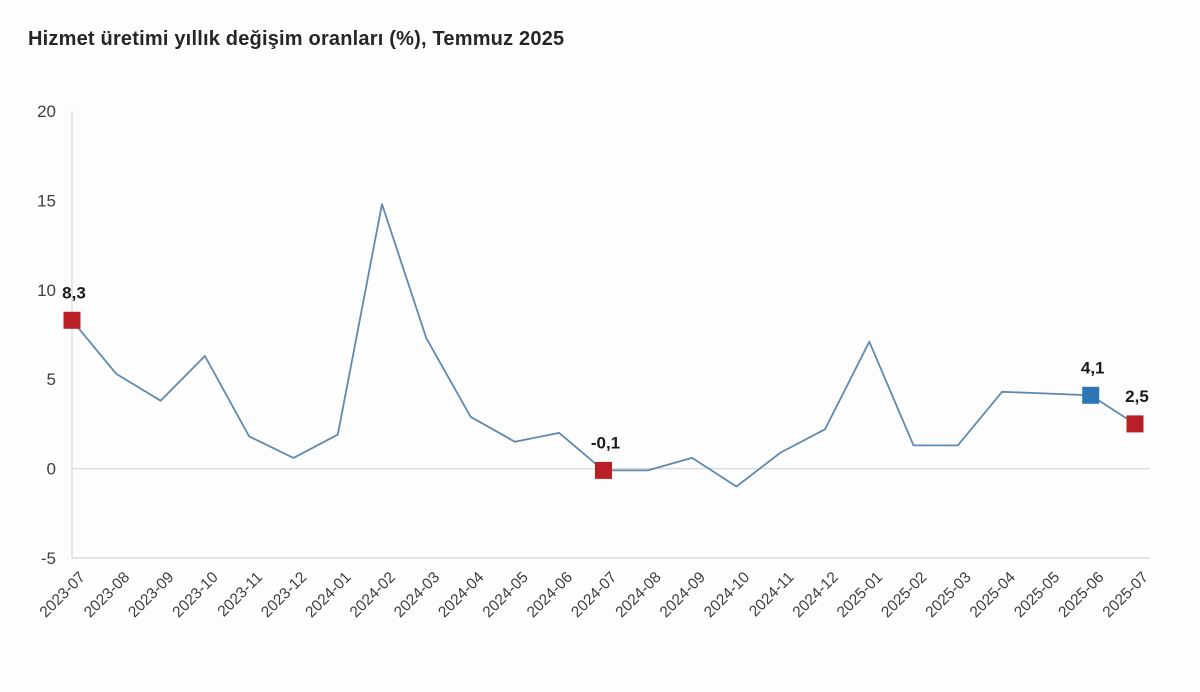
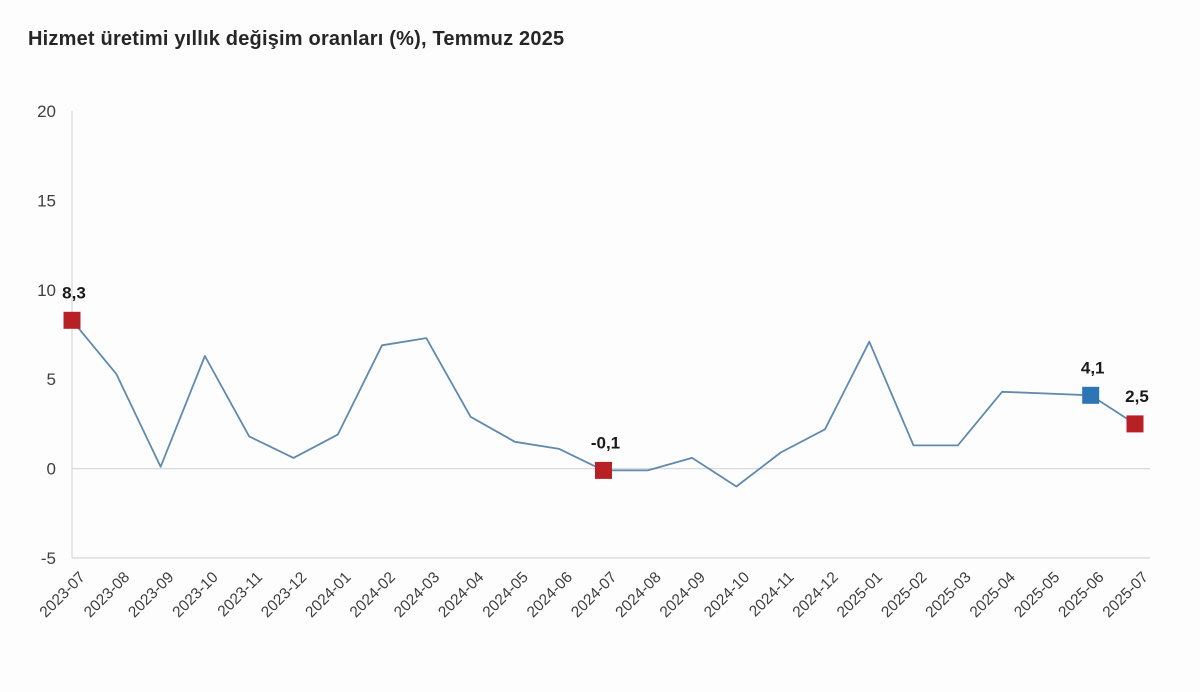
2023-09: 3.8 -> 0.1
2024-02: 14.8 -> 6.9
2024-06: 2.0 -> 1.1
